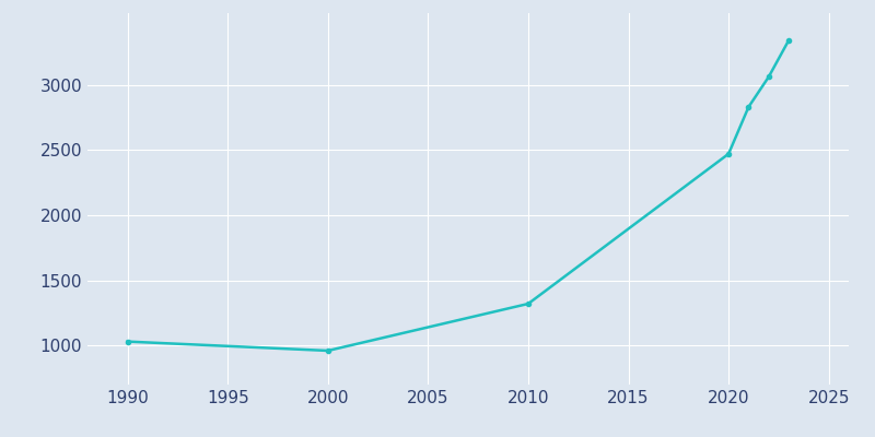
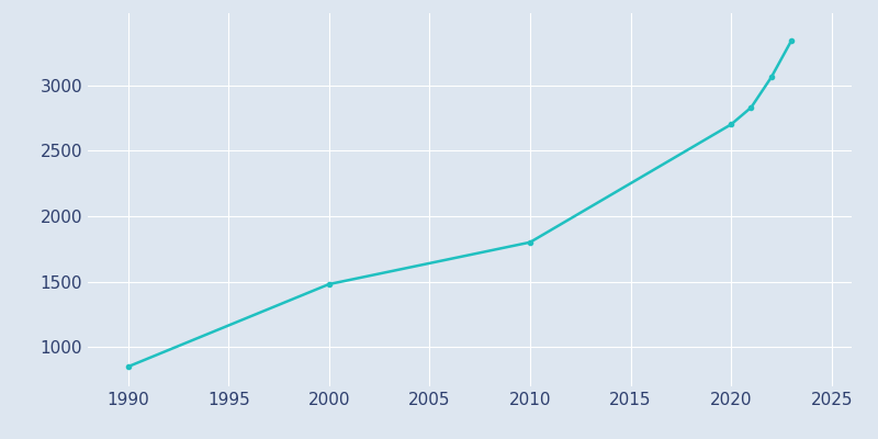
1990: 1030 -> 850
2000: 960 -> 1480
2010: 1320 -> 1800
2020: 2470 -> 2700
